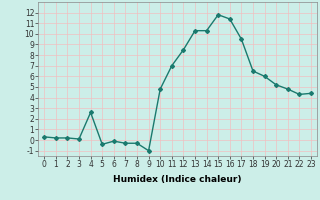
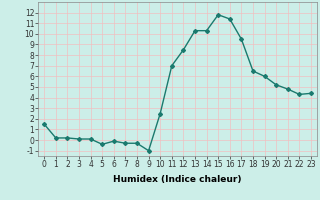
0: 0.3 -> 1.5
4: 2.6 -> 0.1
10: 4.8 -> 2.5
